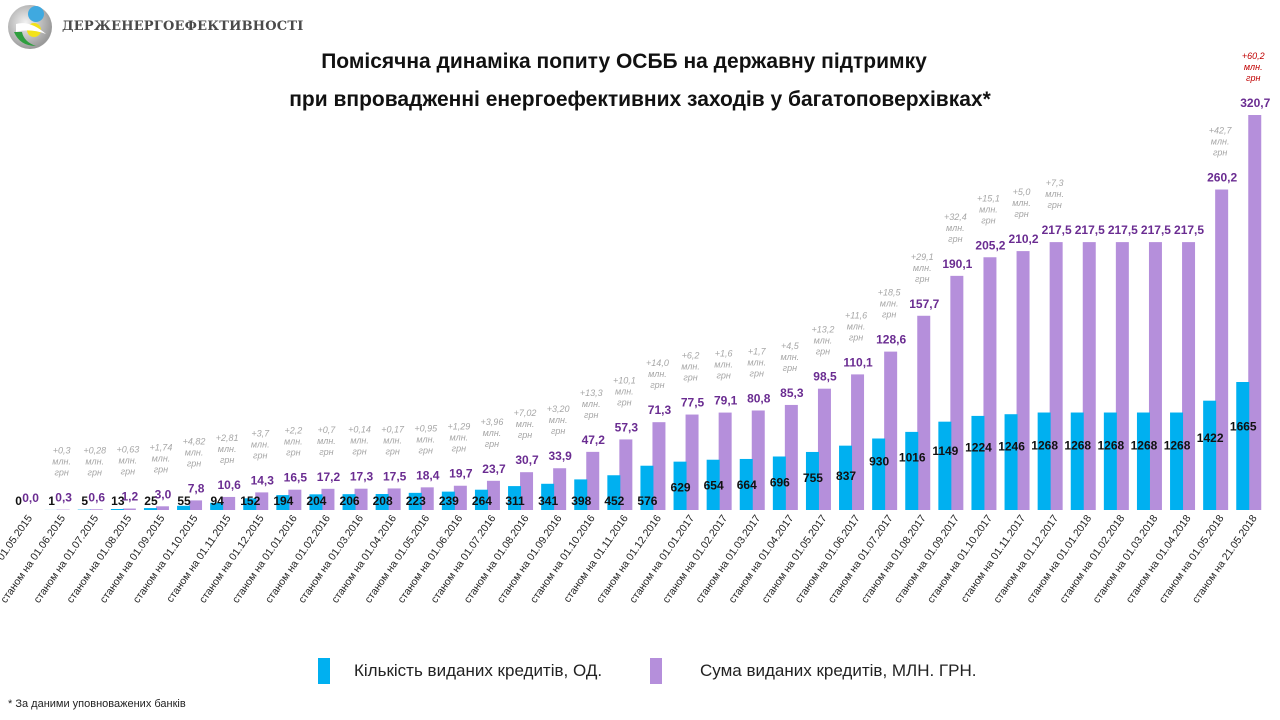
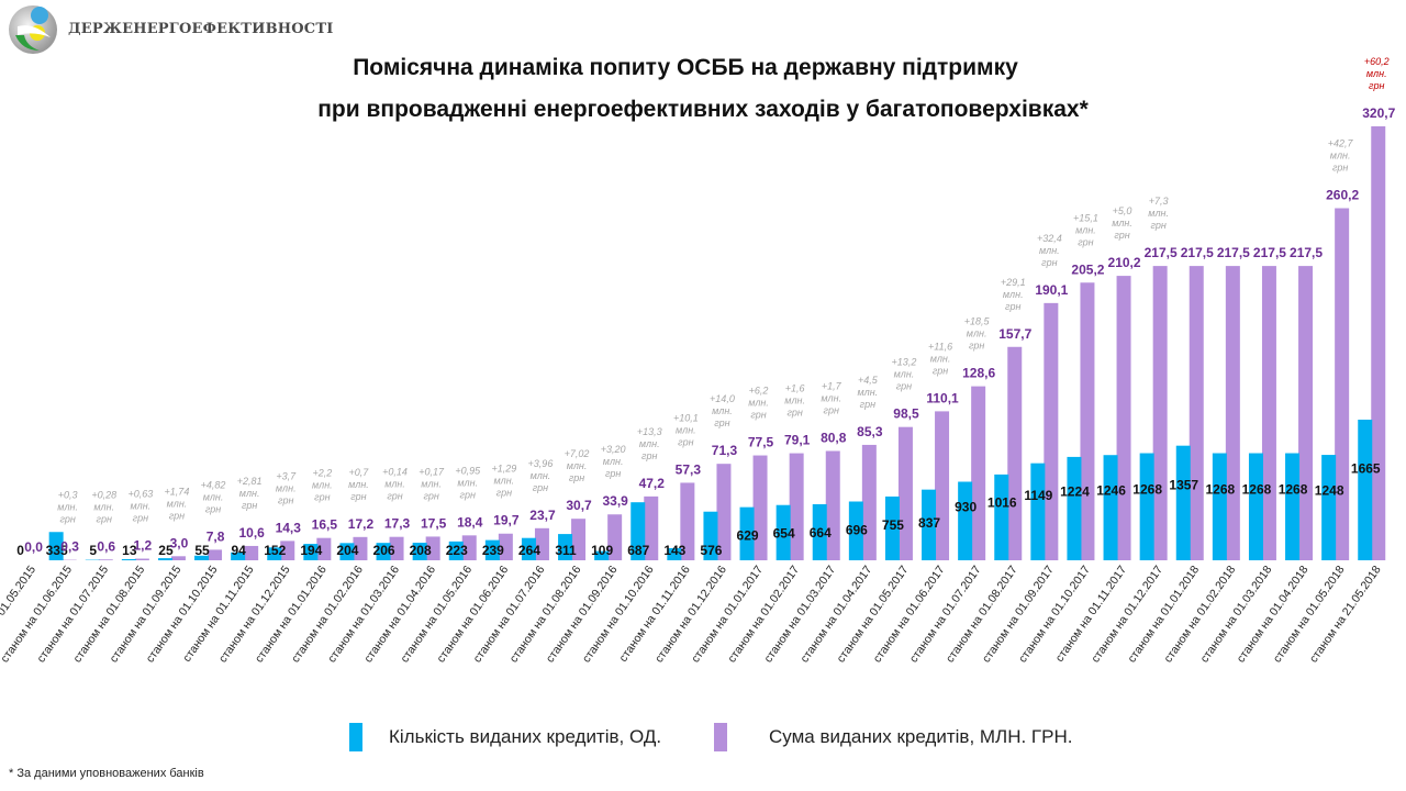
Кількість виданих кредитів, ОД./станом на 01.06.2015: 1 -> 335
Кількість виданих кредитів, ОД./станом на 01.09.2016: 341 -> 109
Кількість виданих кредитів, ОД./станом на 01.10.2016: 398 -> 687
Кількість виданих кредитів, ОД./станом на 01.11.2016: 452 -> 143
Кількість виданих кредитів, ОД./станом на 01.01.2018: 1268 -> 1357
Кількість виданих кредитів, ОД./станом на 01.05.2018: 1422 -> 1248
